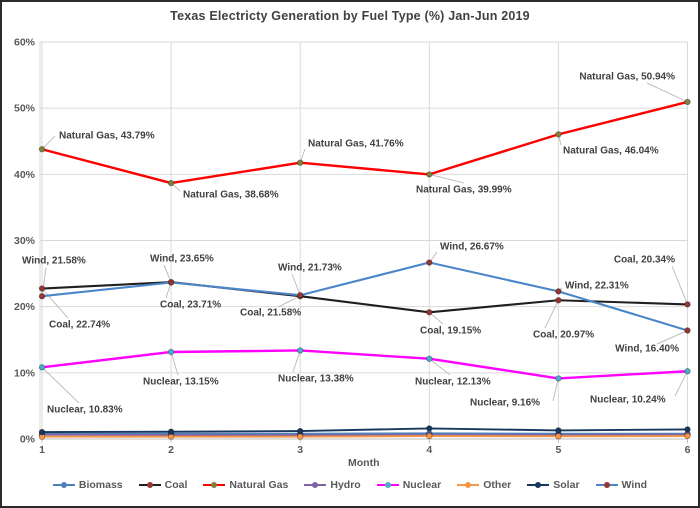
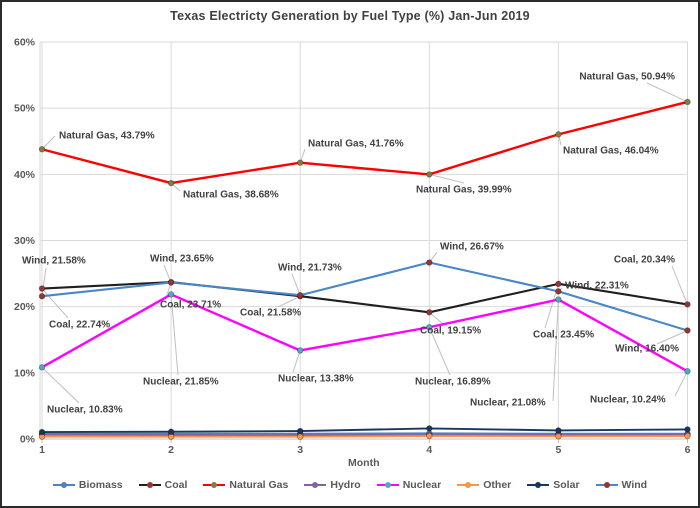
Nuclear/2: 13.15% -> 21.85%
Nuclear/4: 12.13% -> 16.89%
Coal/5: 20.97% -> 23.45%
Nuclear/5: 9.16% -> 21.08%
